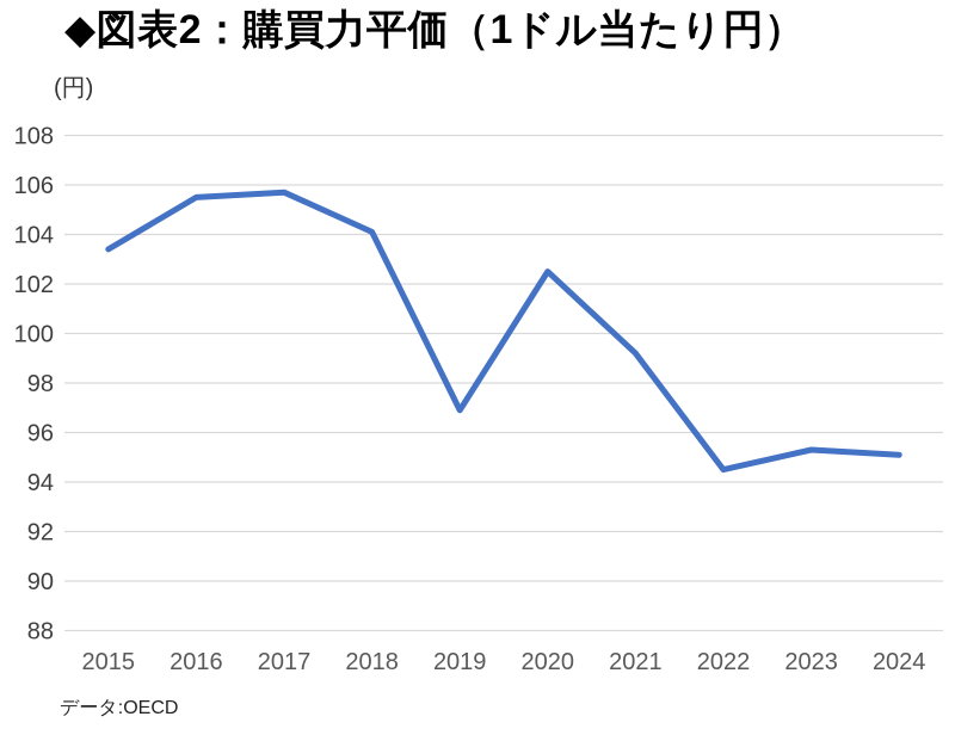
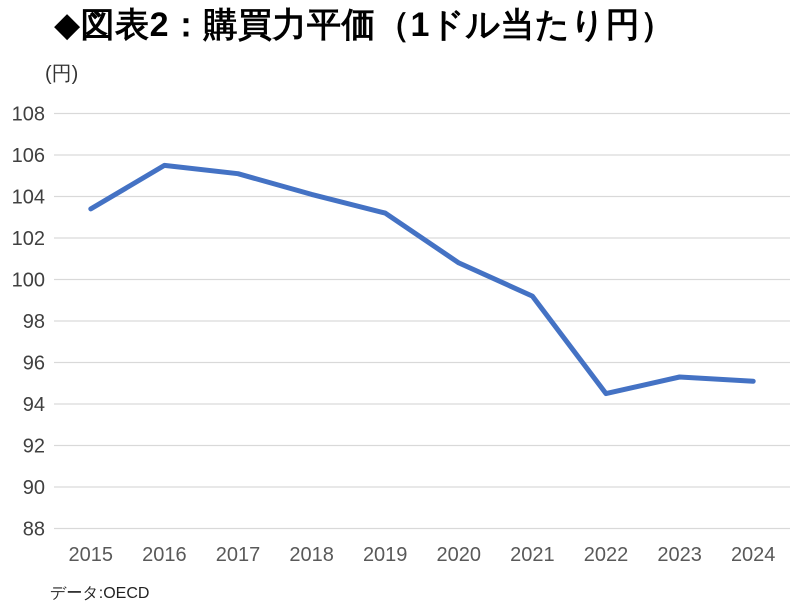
2017: 105.7 -> 105.1
2019: 96.9 -> 103.2
2020: 102.5 -> 100.8
